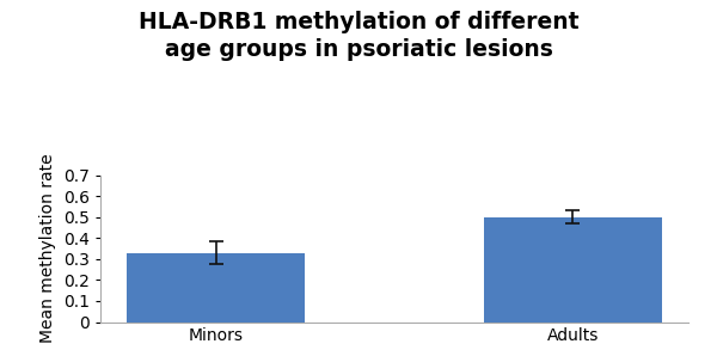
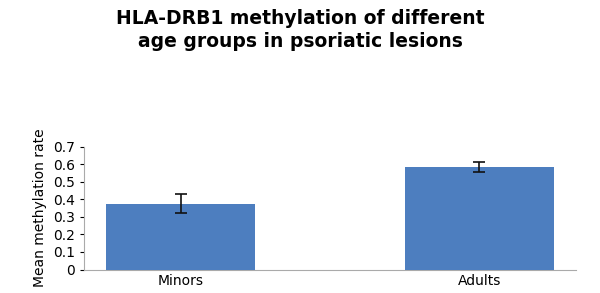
Minors: 0.33 -> 0.38
Adults: 0.50 -> 0.58
